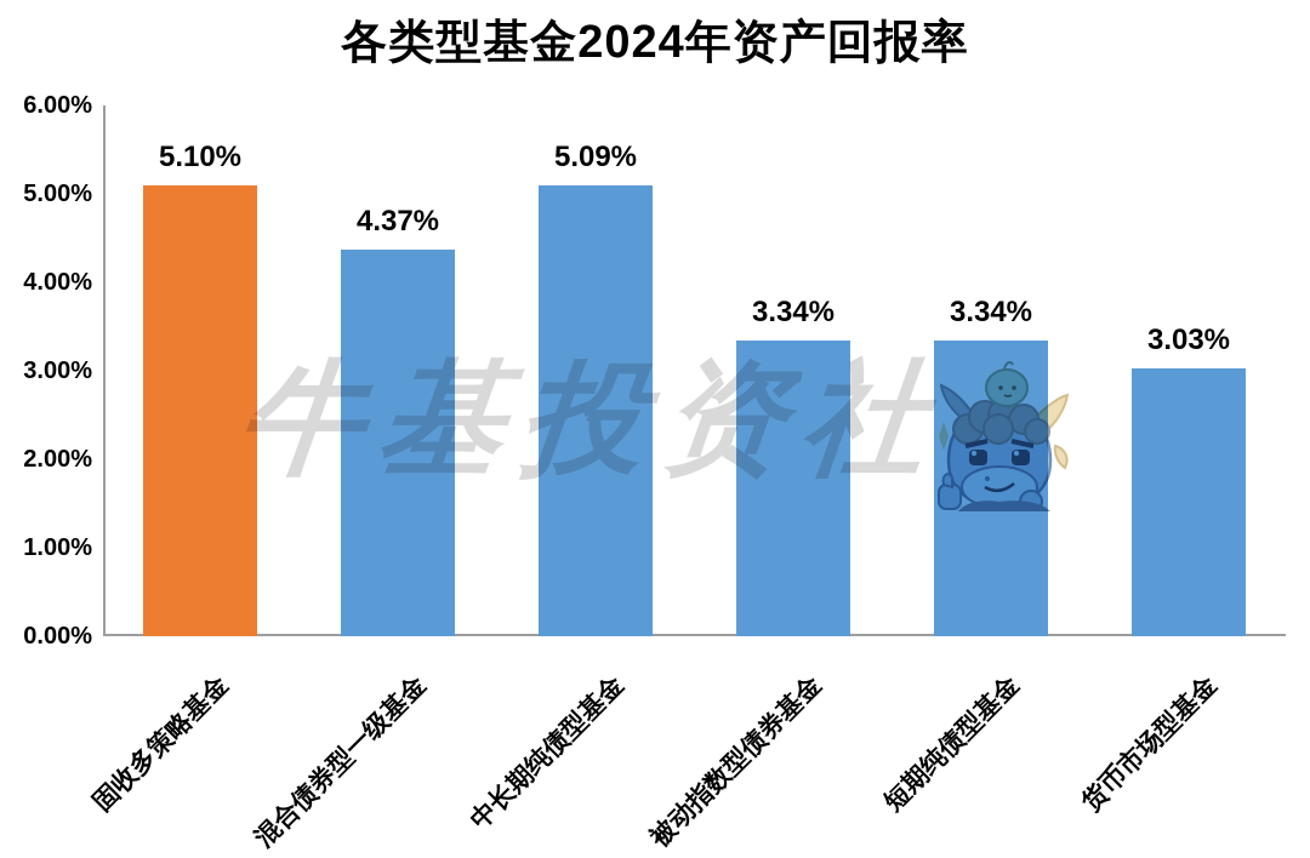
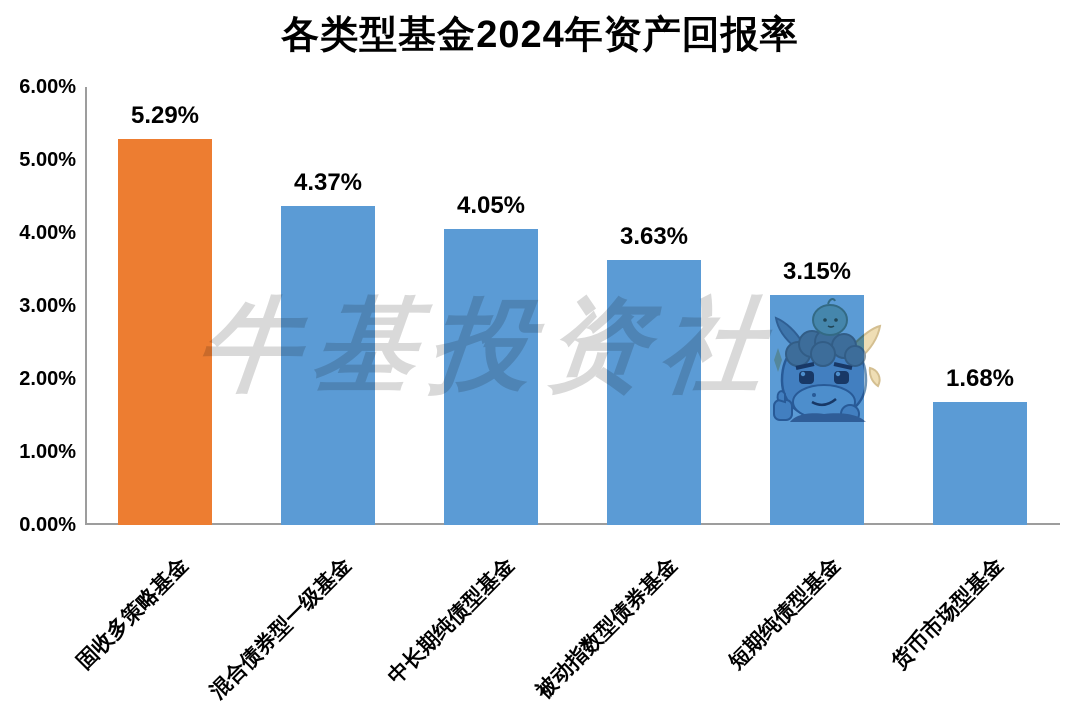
固收多策略基金: 5.10% -> 5.29%
中长期纯债型基金: 5.09% -> 4.05%
被动指数型债券基金: 3.34% -> 3.63%
短期纯债型基金: 3.34% -> 3.15%
货币市场型基金: 3.03% -> 1.68%
